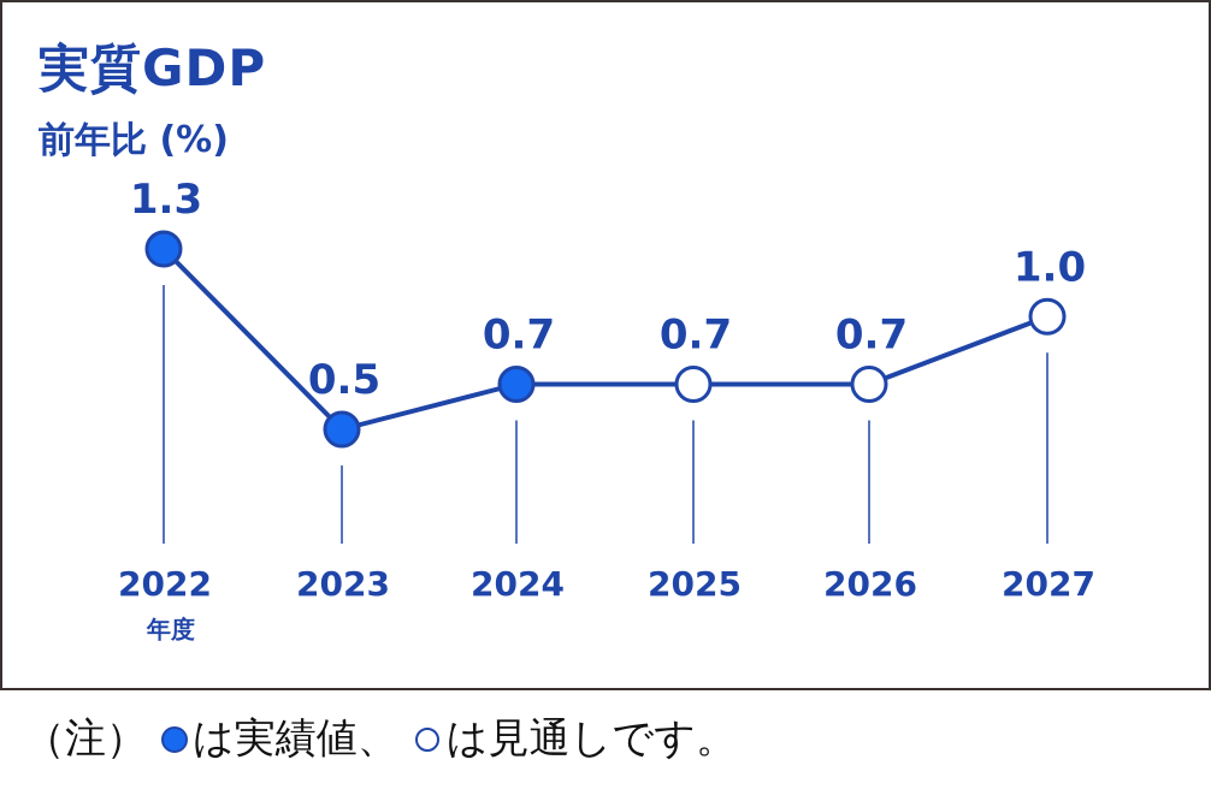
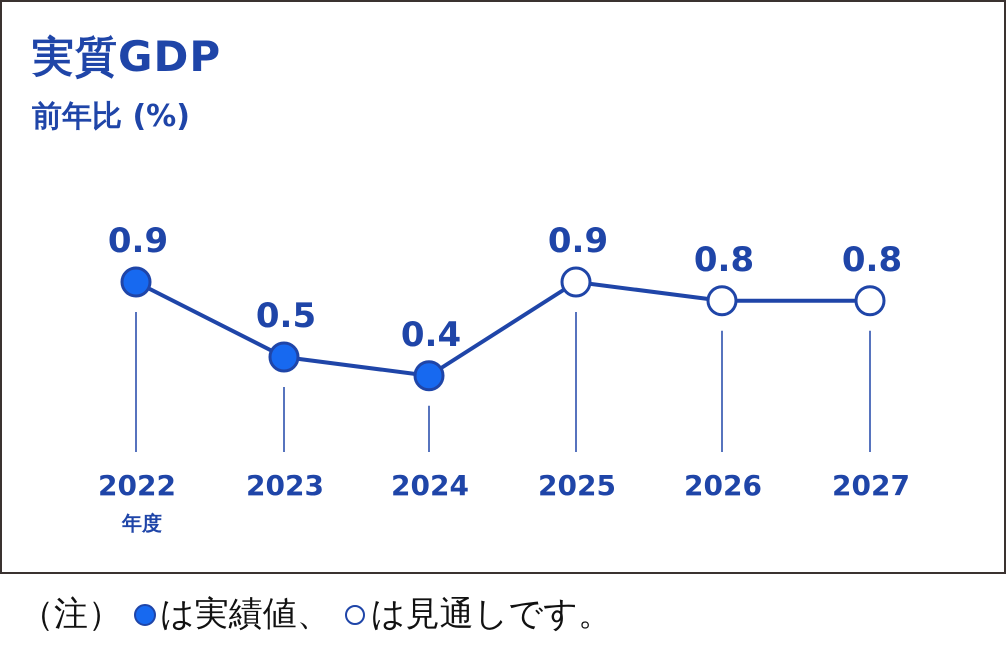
2022: 1.3 -> 0.9
2024: 0.7 -> 0.4
2025: 0.7 -> 0.9
2026: 0.7 -> 0.8
2027: 1.0 -> 0.8
